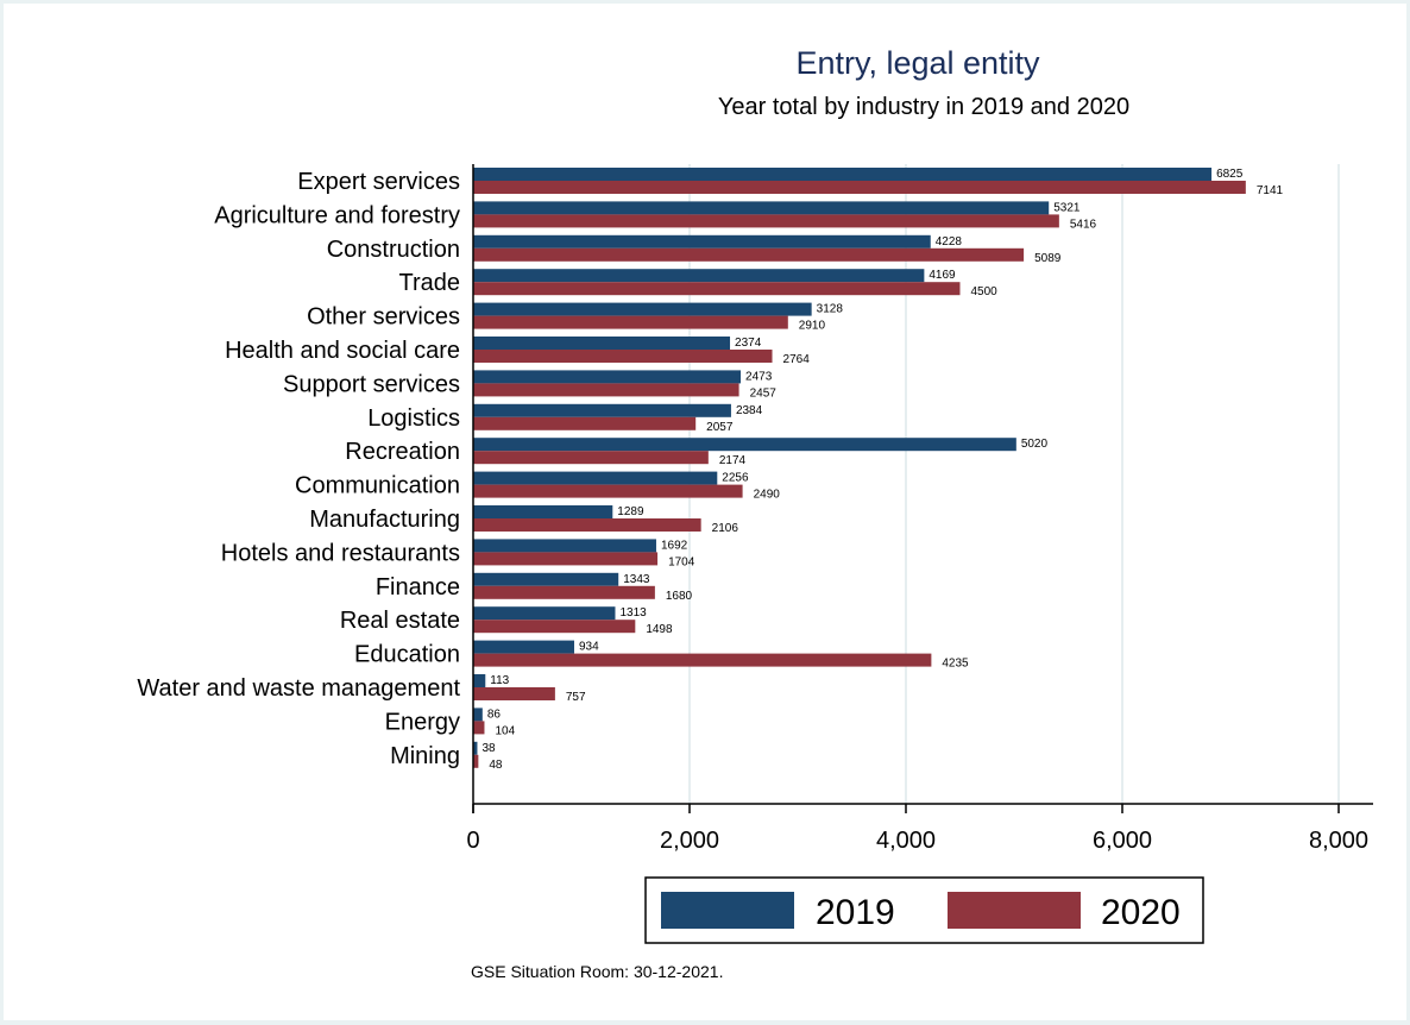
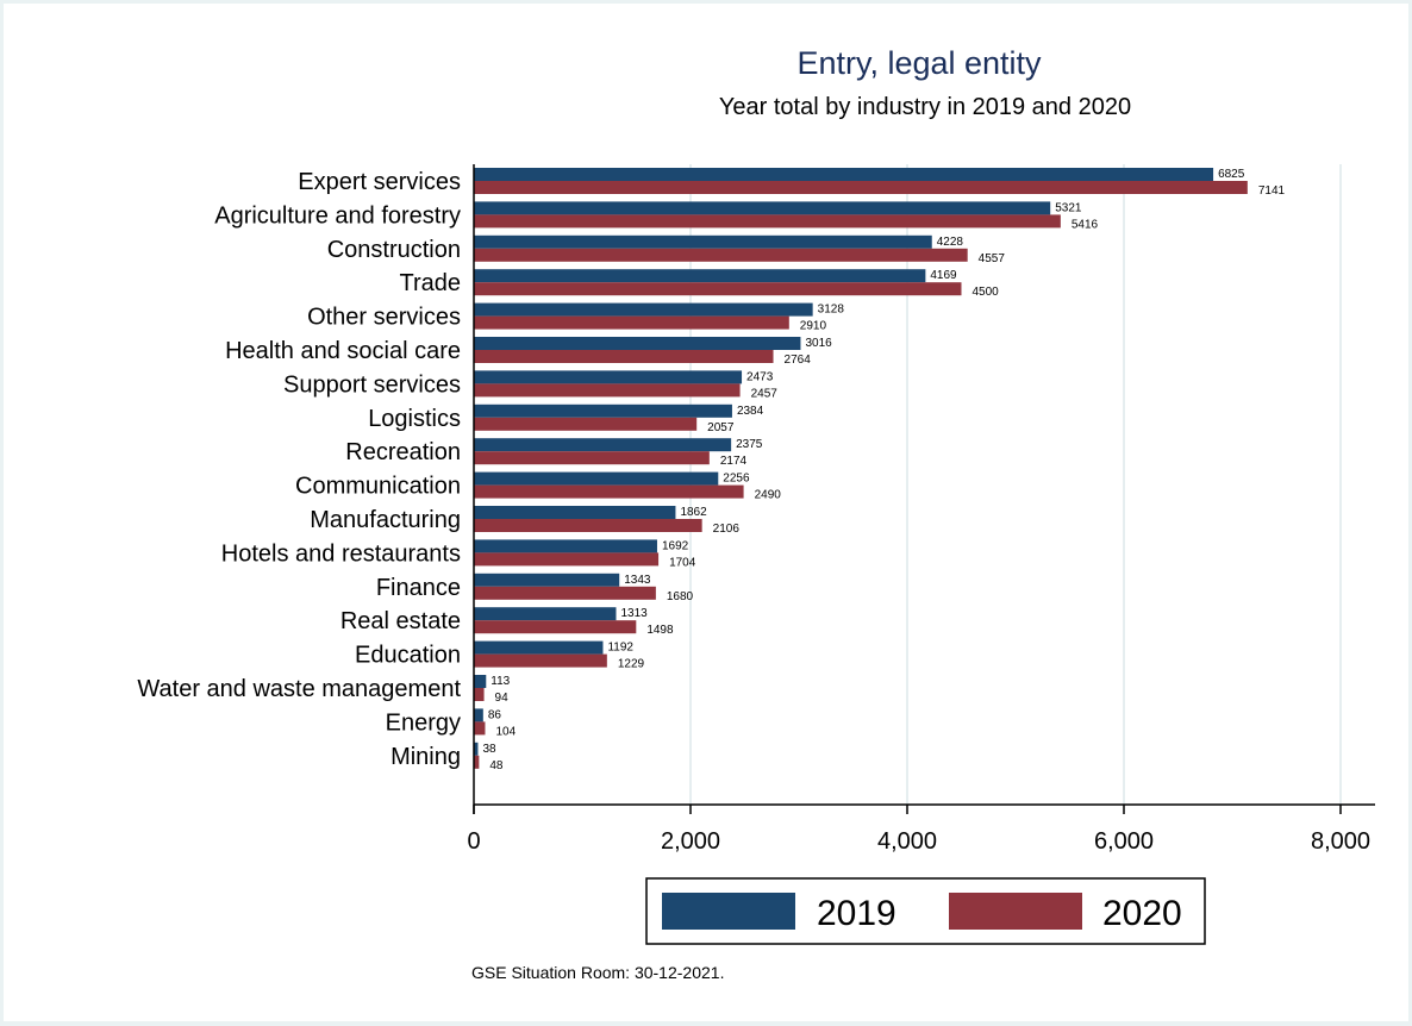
2020/Construction: 5089 -> 4557
2019/Health and social care: 2374 -> 3016
2019/Recreation: 5020 -> 2375
2019/Manufacturing: 1289 -> 1862
2019/Education: 934 -> 1192
2020/Education: 4235 -> 1229
2020/Water and waste management: 757 -> 94
